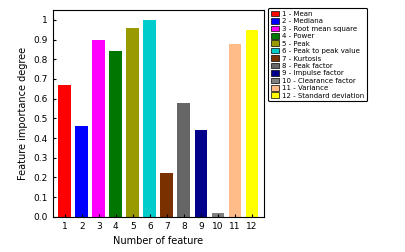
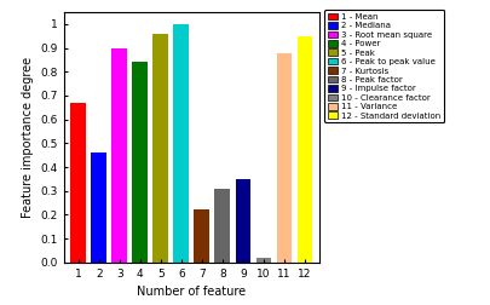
8: 0.58 -> 0.31
9: 0.44 -> 0.35
